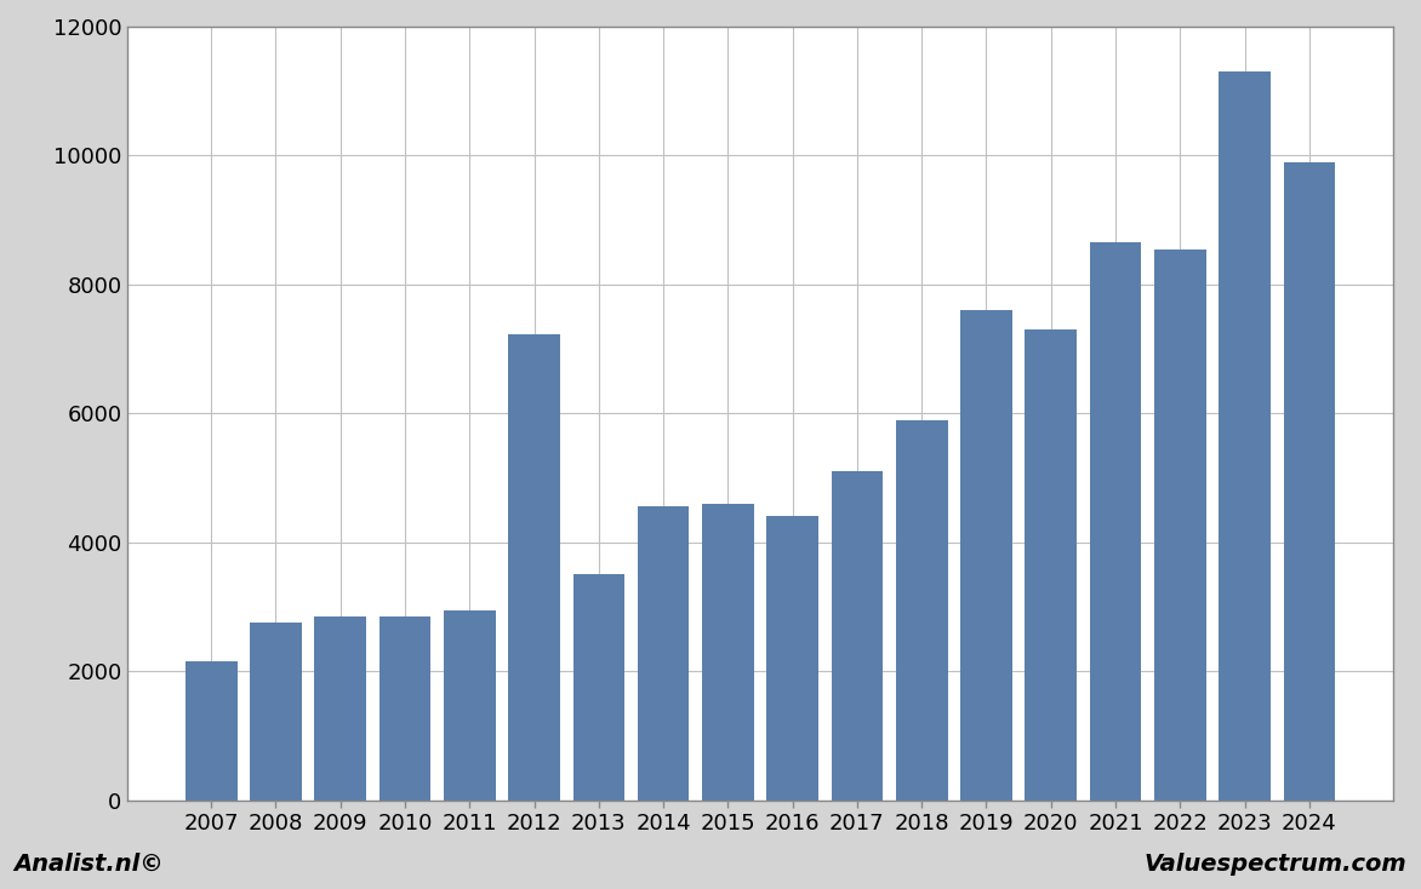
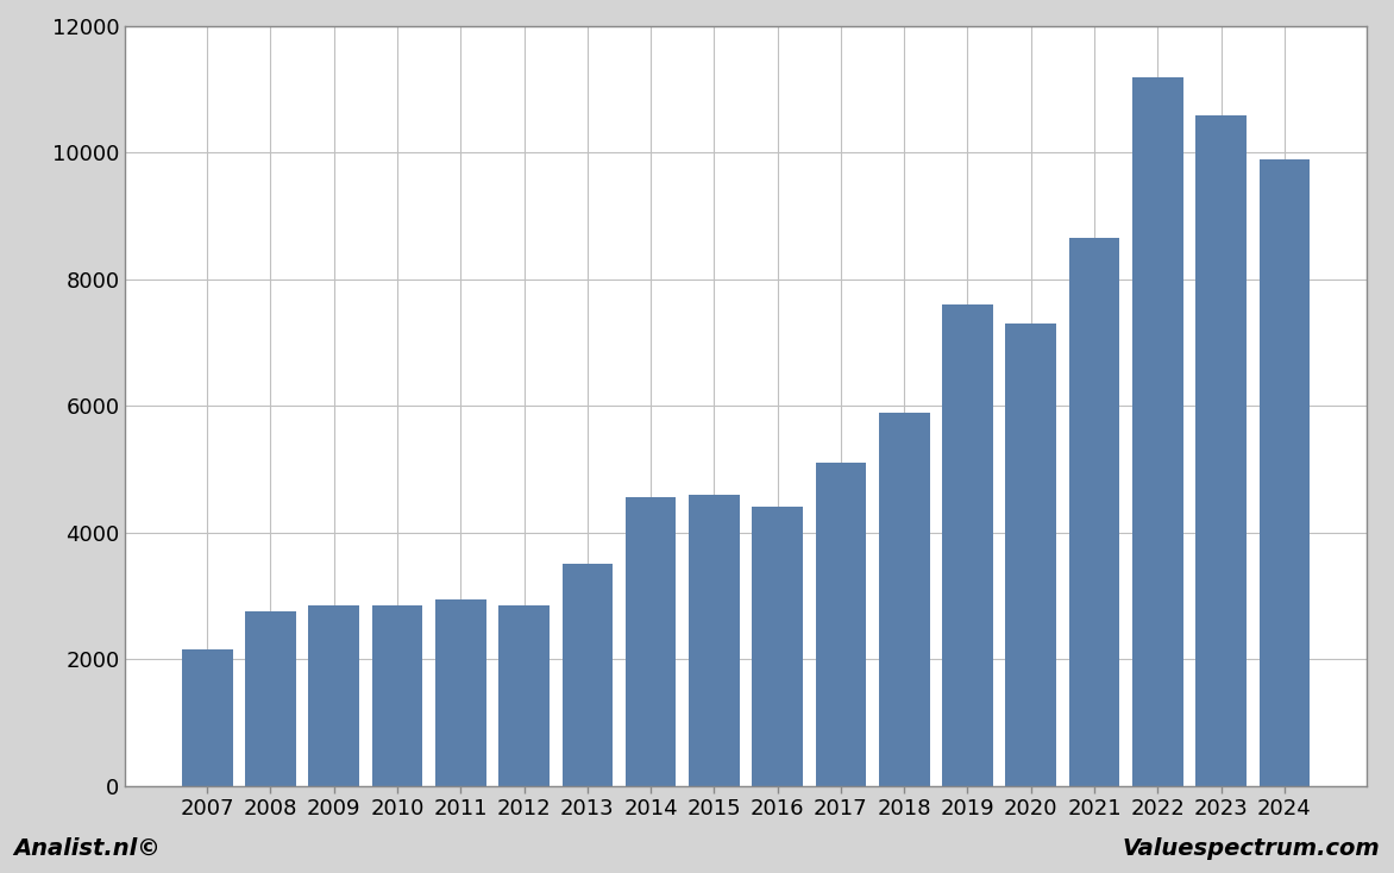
2012: 7220 -> 2850
2022: 8540 -> 11200
2023: 11300 -> 10600
